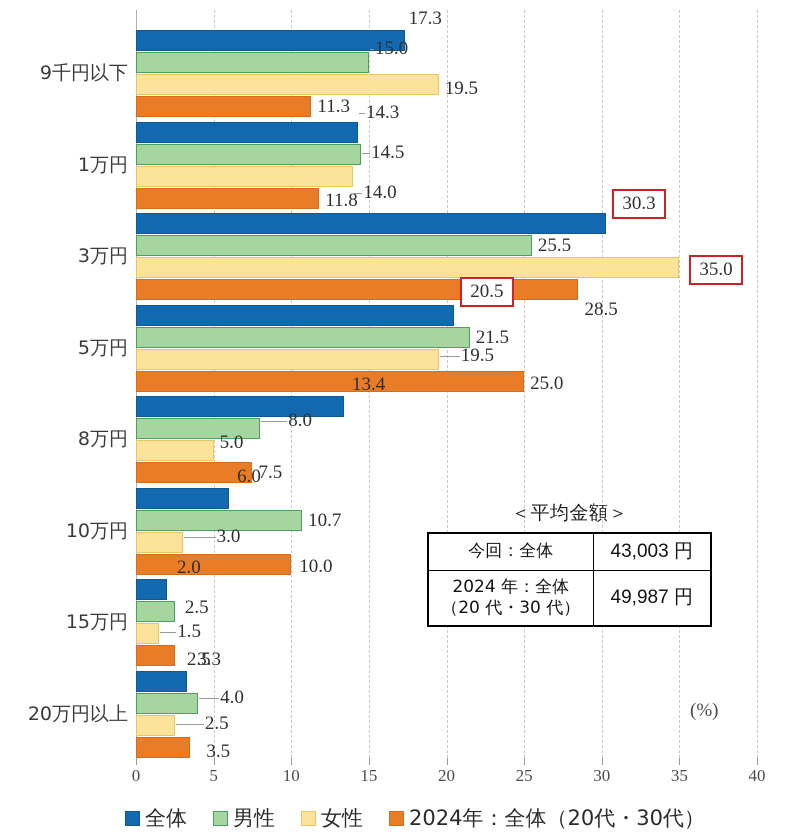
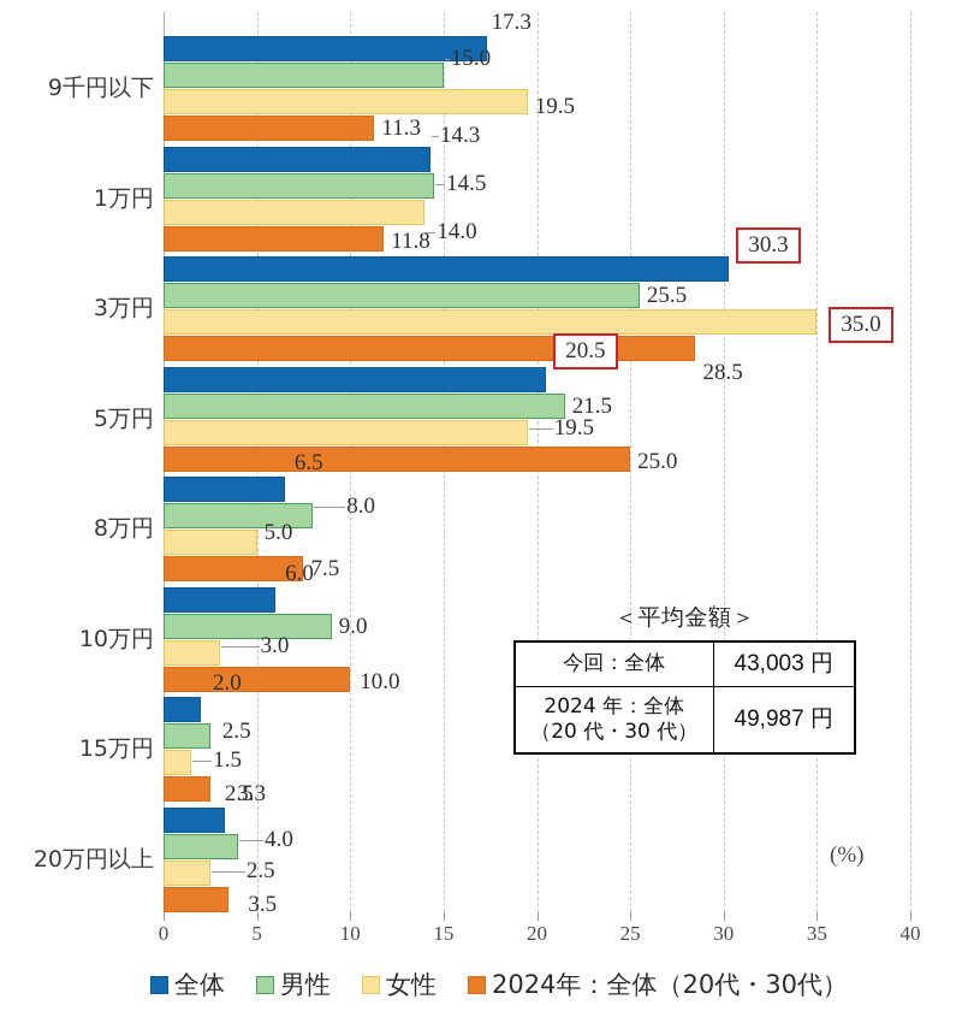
全体/8万円: 13.4 -> 6.5
男性/10万円: 10.7 -> 9.0
